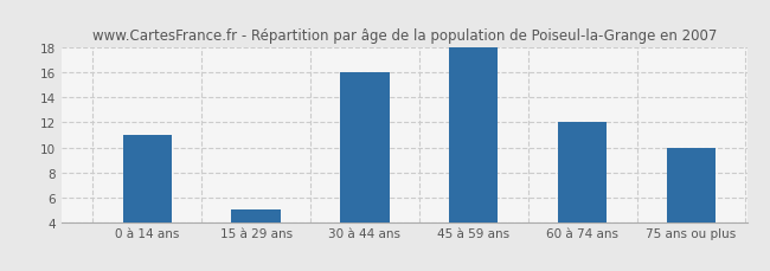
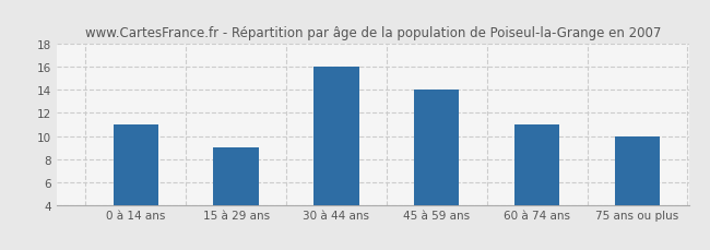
15 à 29 ans: 5 -> 9
45 à 59 ans: 18 -> 14
60 à 74 ans: 12 -> 11
